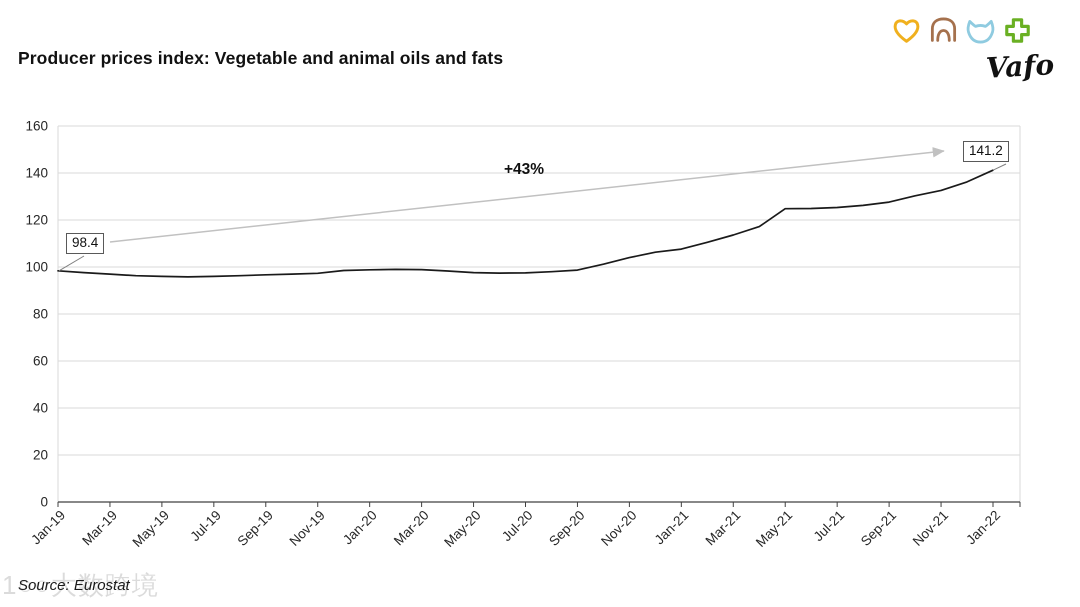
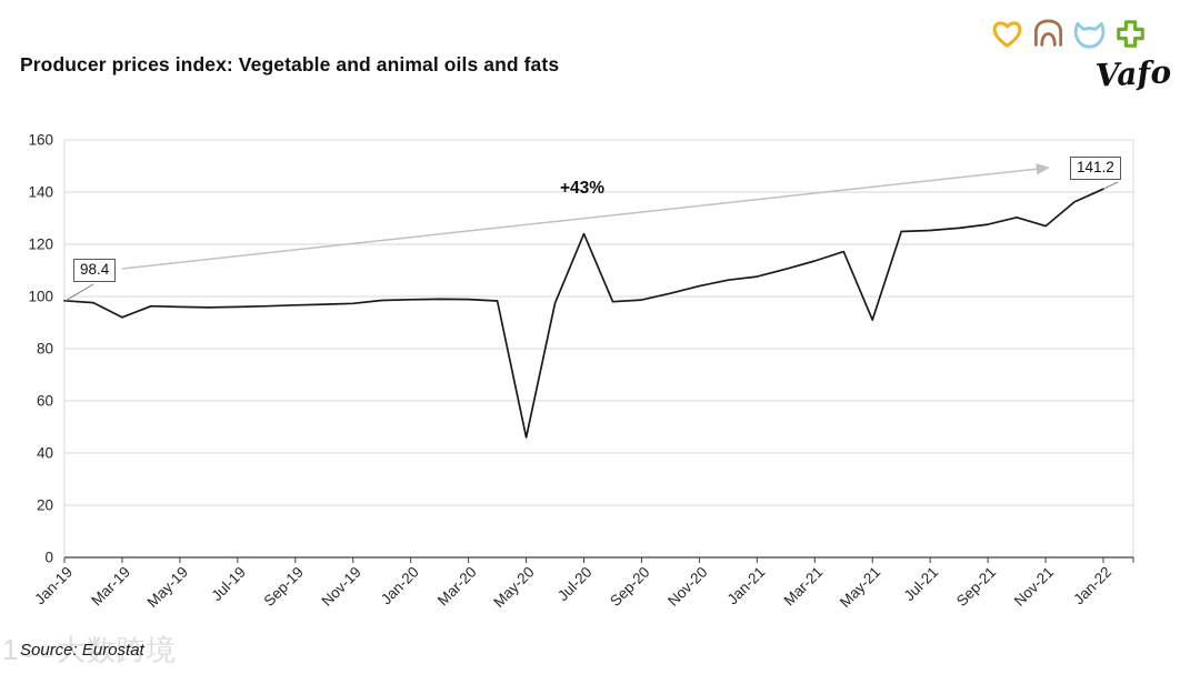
Mar-19: 97 -> 92
May-20: 98 -> 46
Jul-20: 98 -> 124
May-21: 125 -> 91
Nov-21: 133 -> 127
